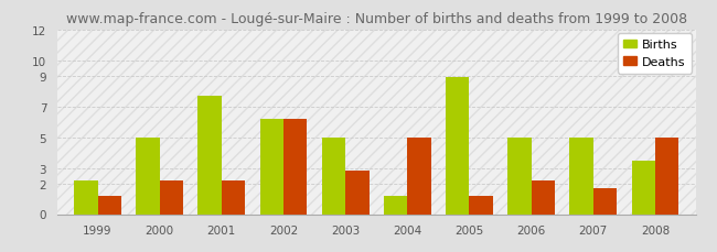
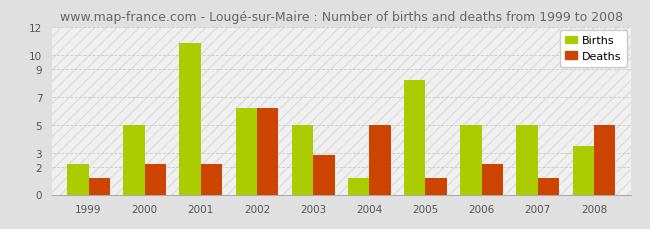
Births/2001: 7.7 -> 10.8
Births/2005: 8.9 -> 8.2
Deaths/2007: 1.7 -> 1.2
